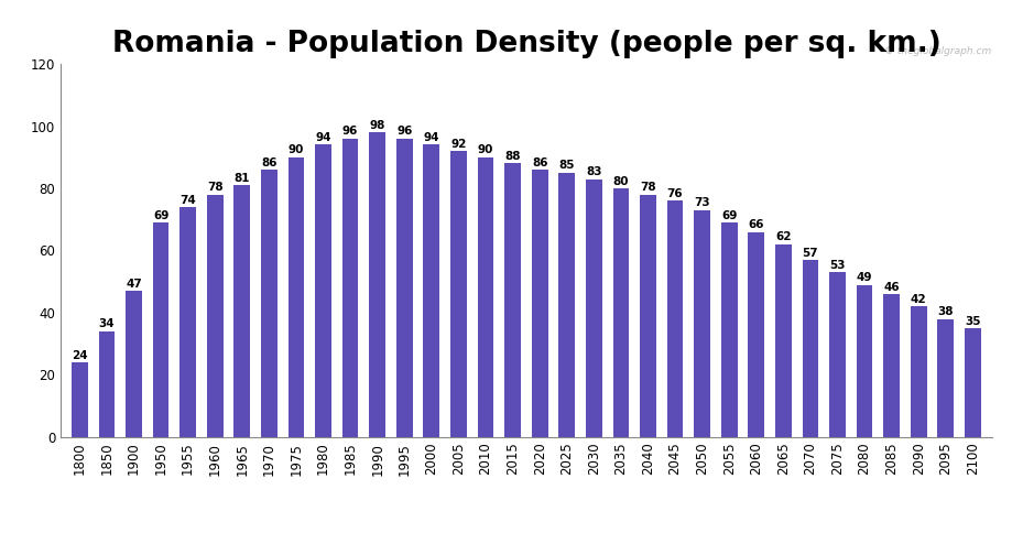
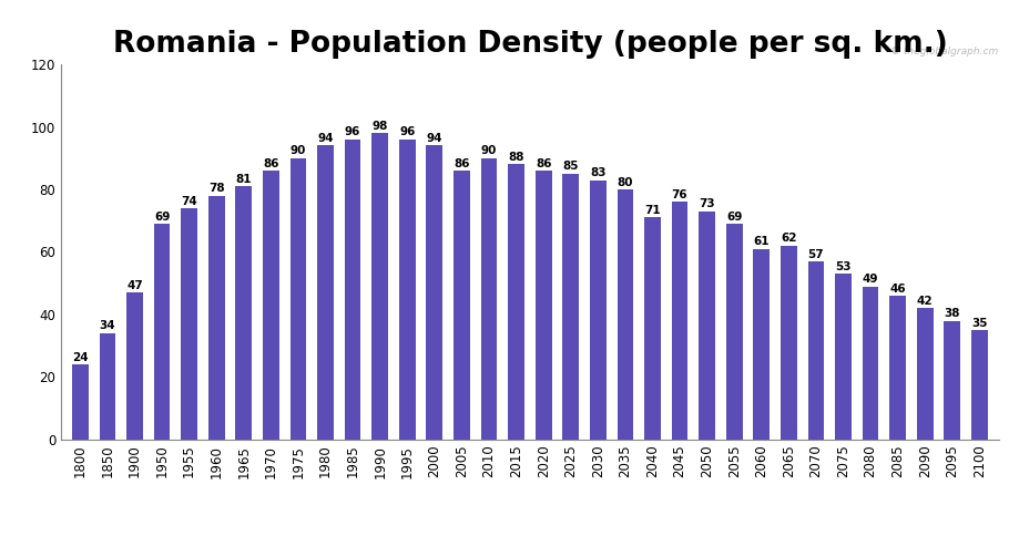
2005: 92 -> 86
2040: 78 -> 71
2060: 66 -> 61
